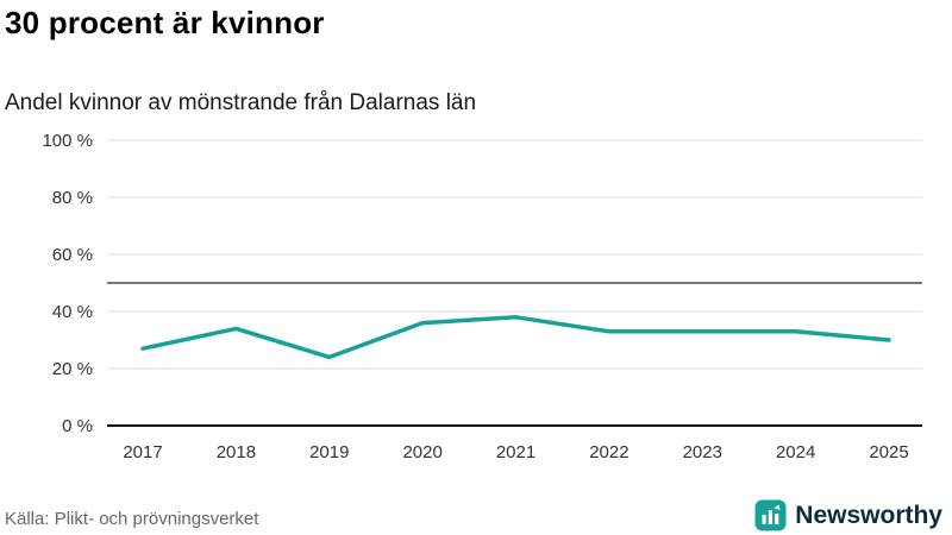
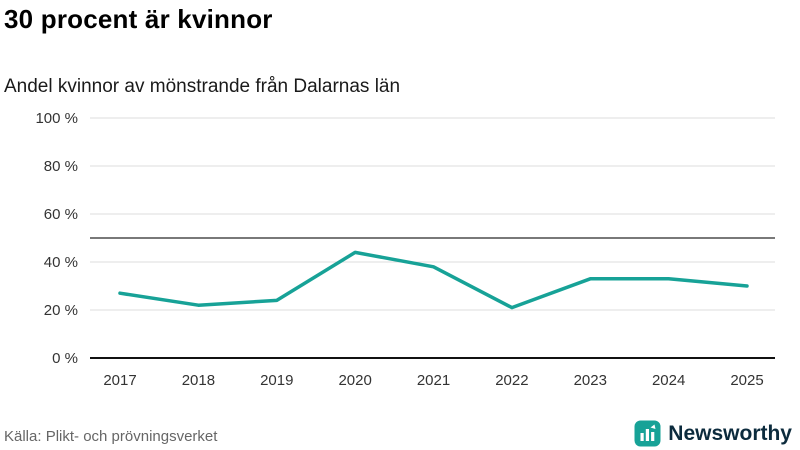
2018: 34% -> 22%
2020: 36% -> 44%
2022: 33% -> 21%
